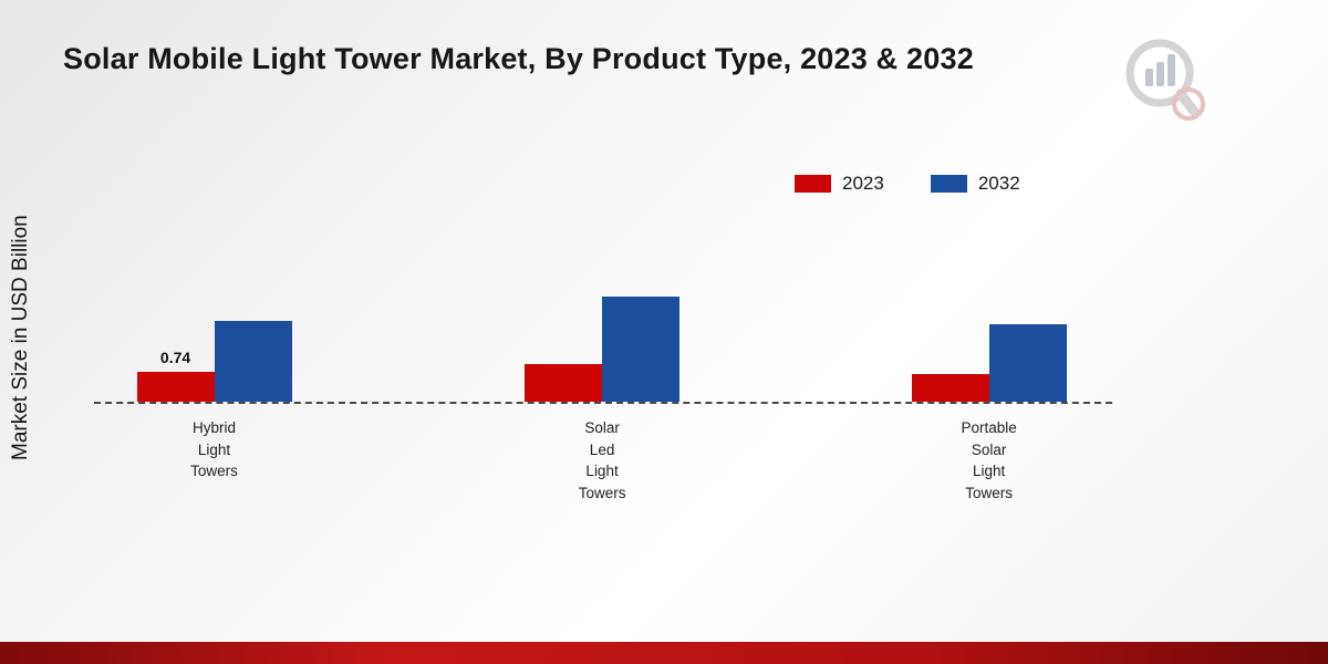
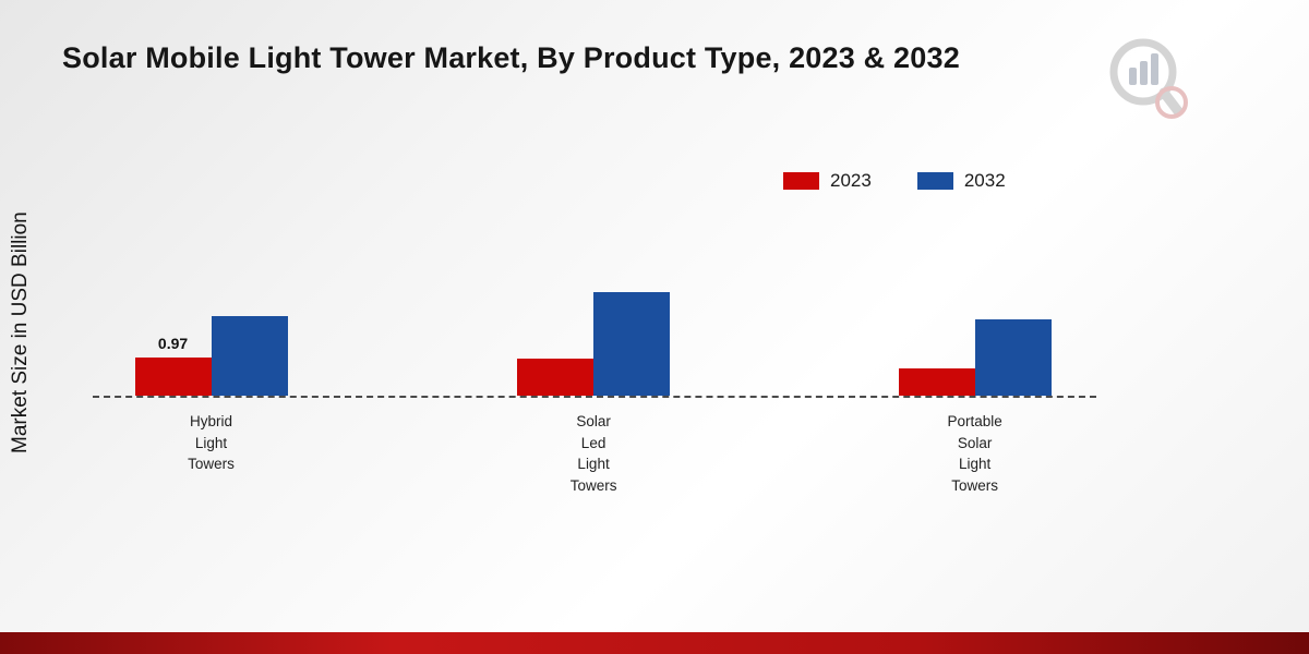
2023/Hybrid Light Towers: 0.74 -> 0.97
